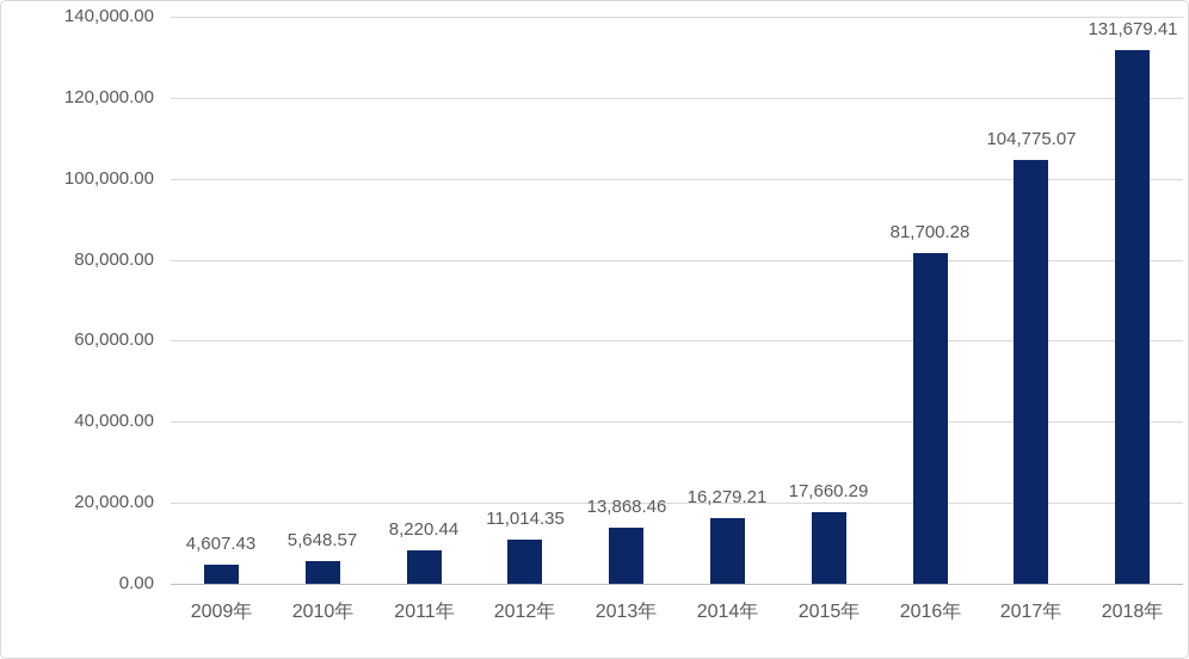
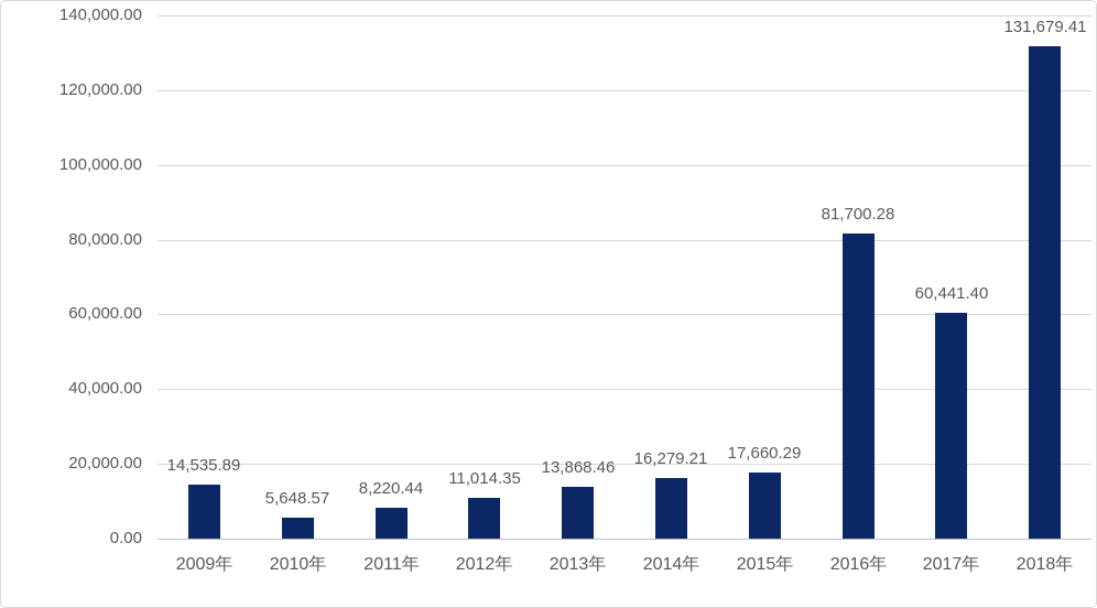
2009年: 4,607.43 -> 14,535.89
2017年: 104,775.07 -> 60,441.40
